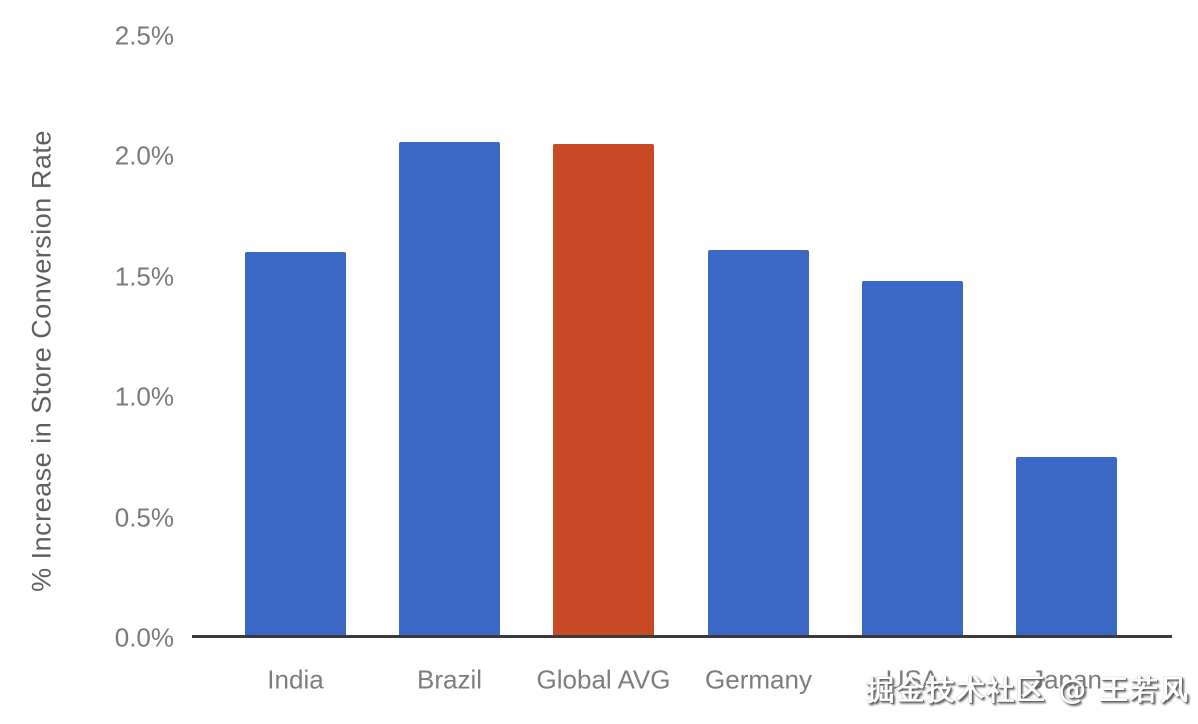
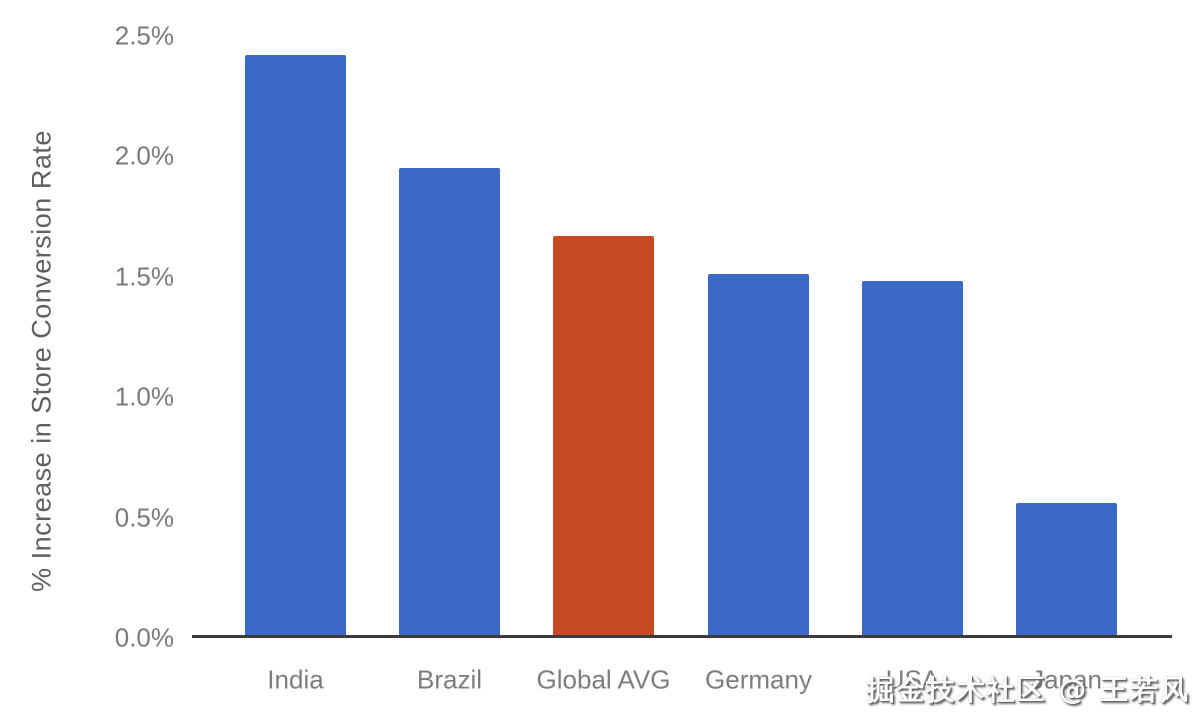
India: 1.60% -> 2.42%
Brazil: 2.06% -> 1.95%
Global AVG: 2.05% -> 1.67%
Germany: 1.61% -> 1.51%
Japan: 0.75% -> 0.56%
